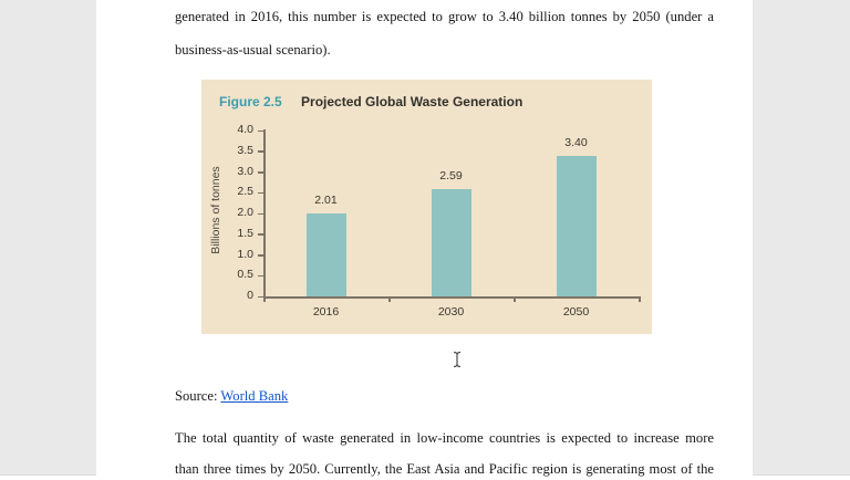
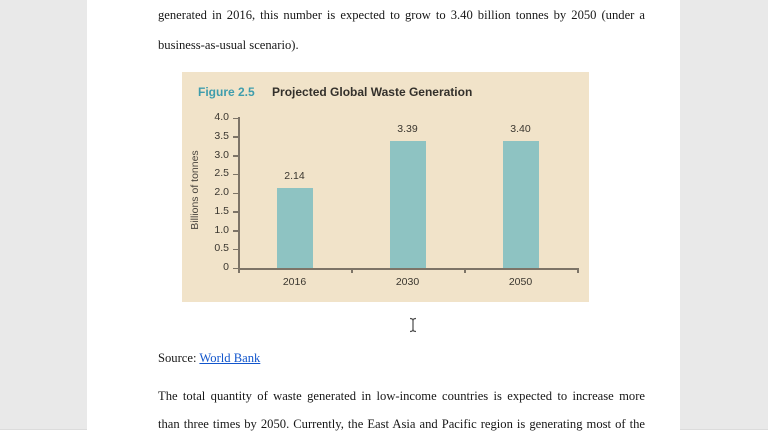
2016: 2.01 -> 2.14
2030: 2.59 -> 3.39
